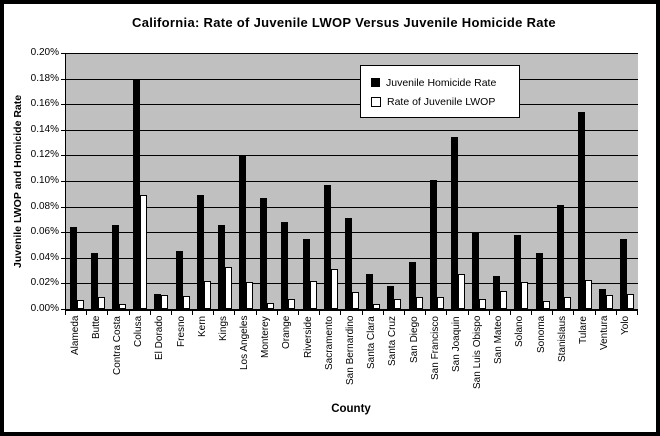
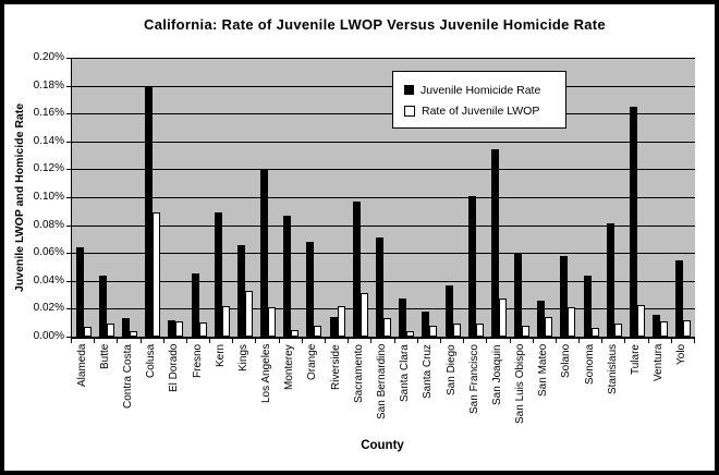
Juvenile Homicide Rate/Contra Costa: 0.066% -> 0.013%
Juvenile Homicide Rate/Riverside: 0.055% -> 0.014%
Juvenile Homicide Rate/Tulare: 0.154% -> 0.165%
